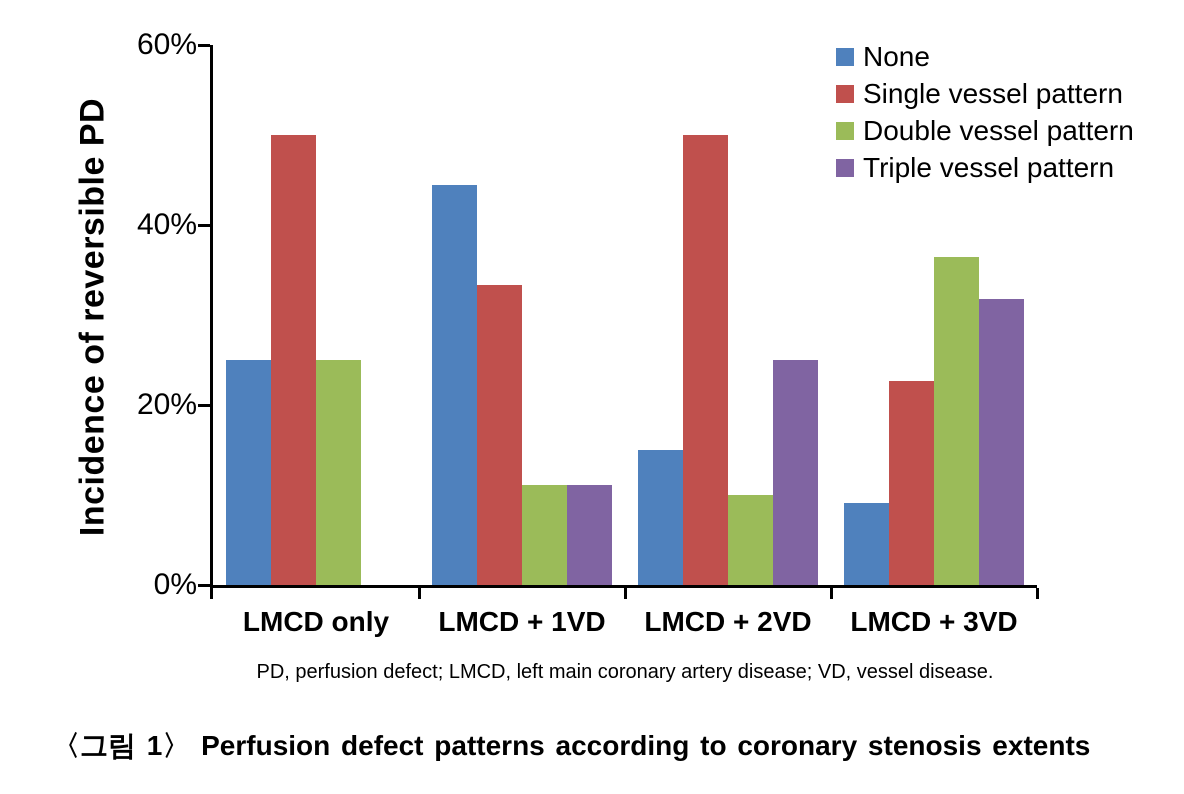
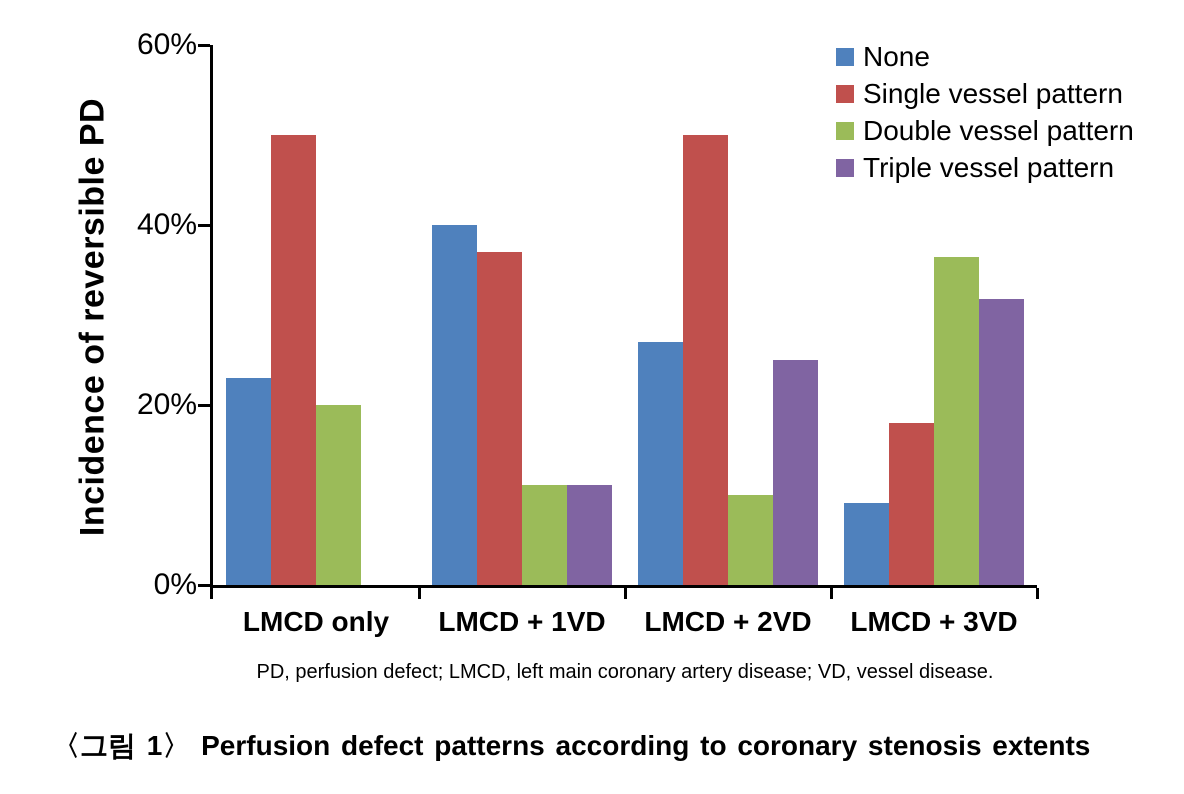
None/LMCD only: 25% -> 23%
Double vessel pattern/LMCD only: 25% -> 20%
None/LMCD + 1VD: 44% -> 40%
Single vessel pattern/LMCD + 1VD: 33% -> 37%
None/LMCD + 2VD: 15% -> 27%
Single vessel pattern/LMCD + 3VD: 23% -> 18%
